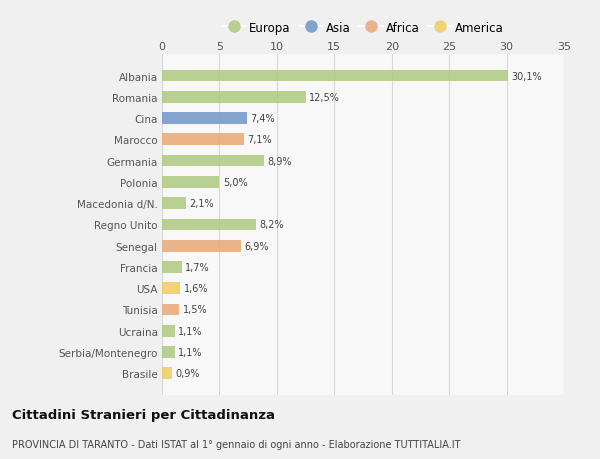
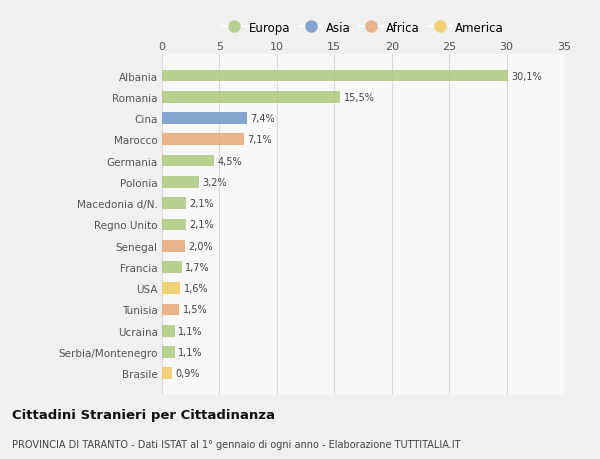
Romania: 12,5% -> 15,5%
Germania: 8,9% -> 4,5%
Polonia: 5,0% -> 3,2%
Regno Unito: 8,2% -> 2,1%
Senegal: 6,9% -> 2,0%
